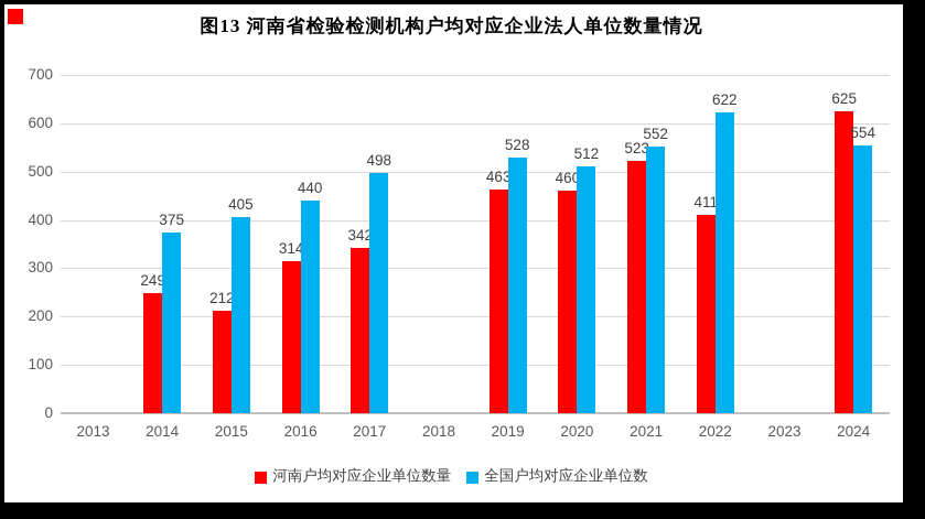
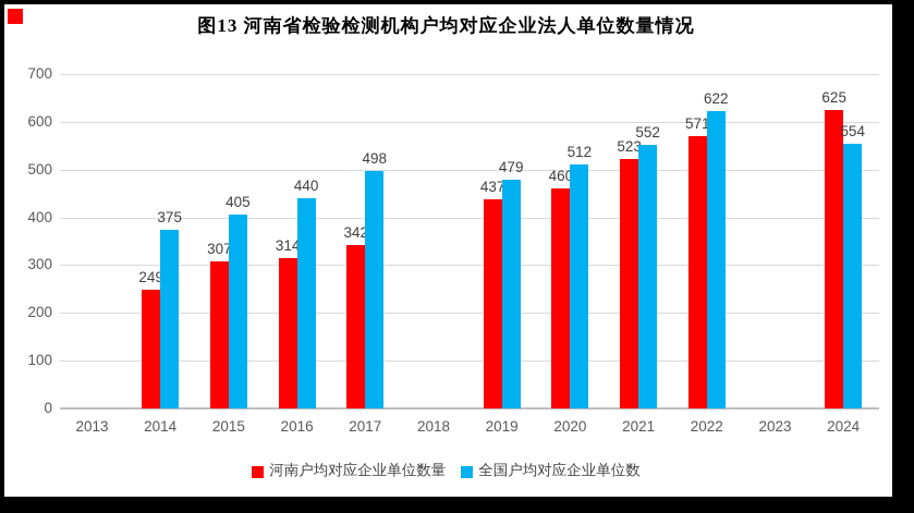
河南户均对应企业单位数量/2015: 212 -> 307
河南户均对应企业单位数量/2019: 463 -> 437
全国户均对应企业单位数/2019: 528 -> 479
河南户均对应企业单位数量/2022: 411 -> 571
